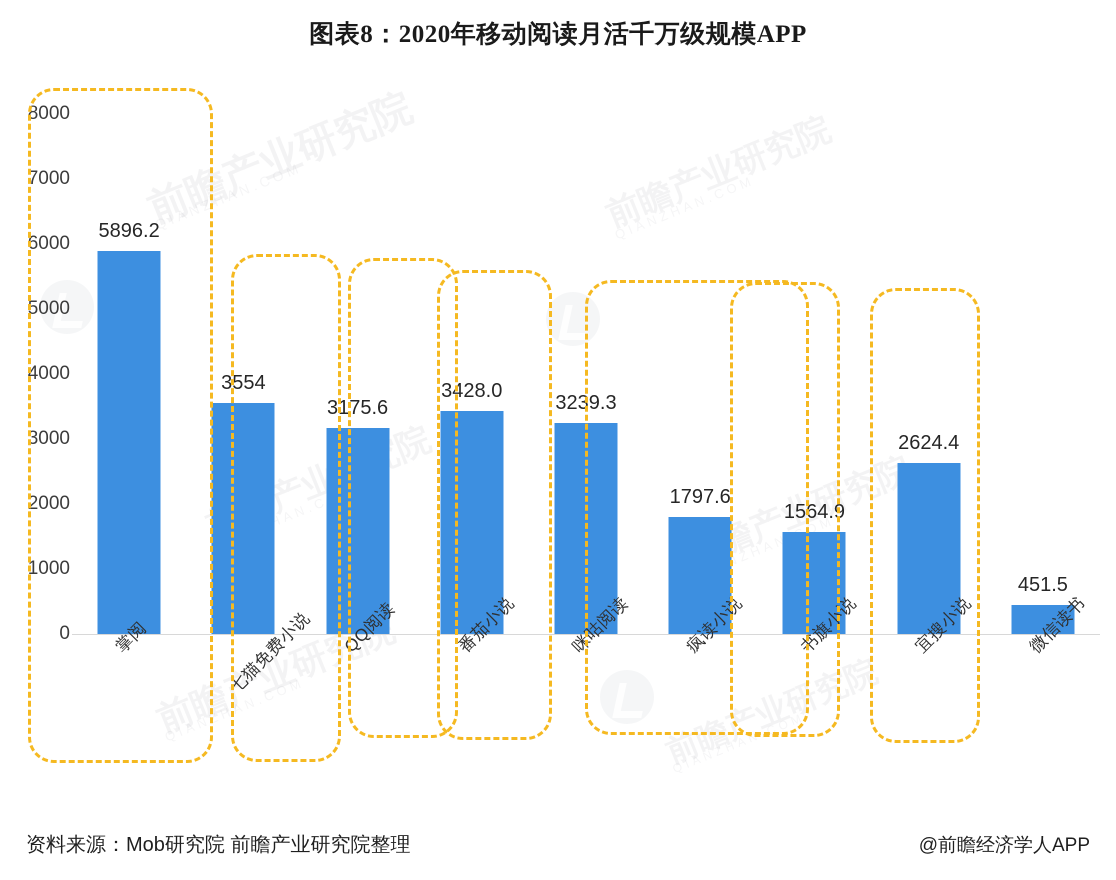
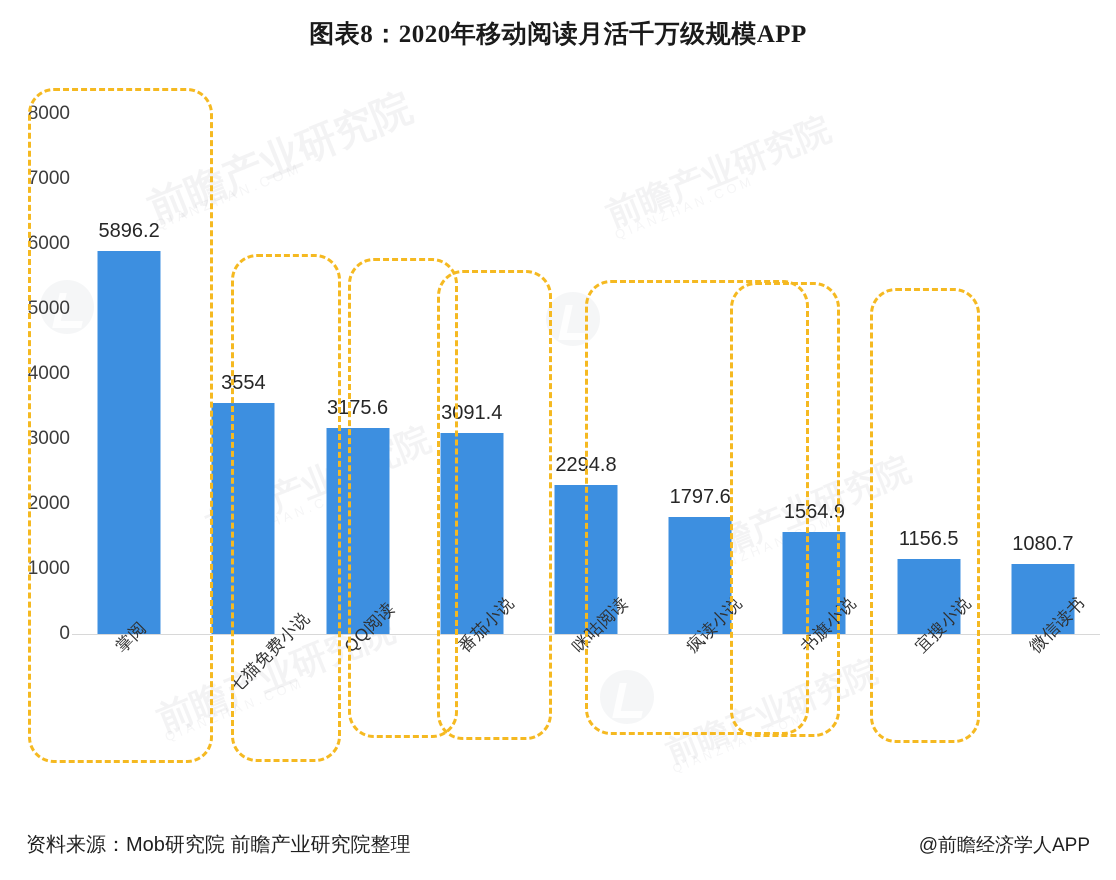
番茄小说: 3428.0 -> 3091.4
咪咕阅读: 3239.3 -> 2294.8
宜搜小说: 2624.4 -> 1156.5
微信读书: 451.5 -> 1080.7
